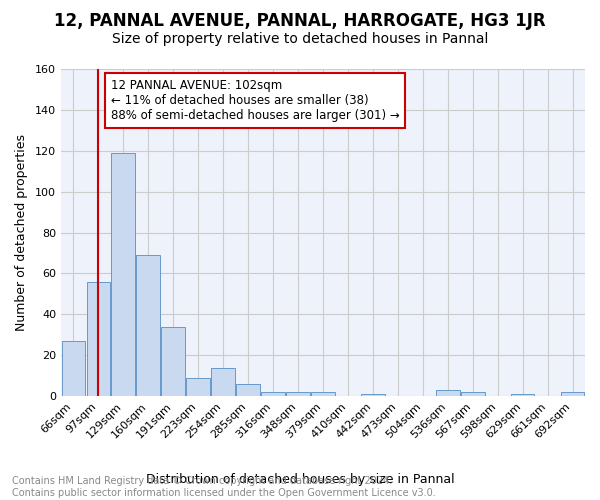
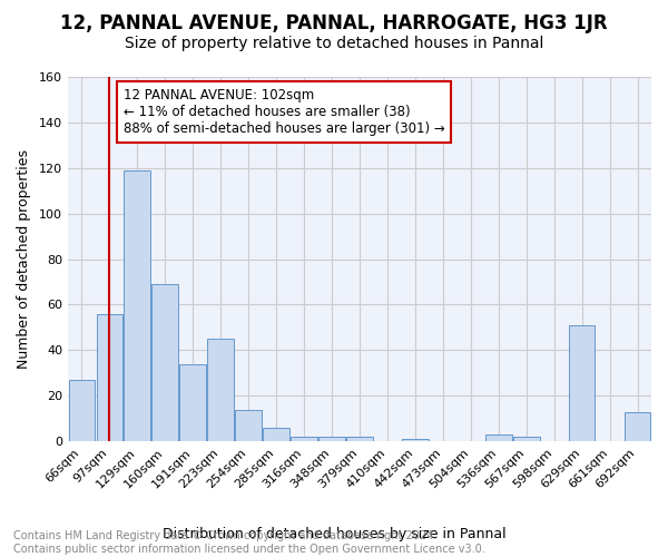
223sqm: 9 -> 45
629sqm: 1 -> 51
692sqm: 2 -> 13
